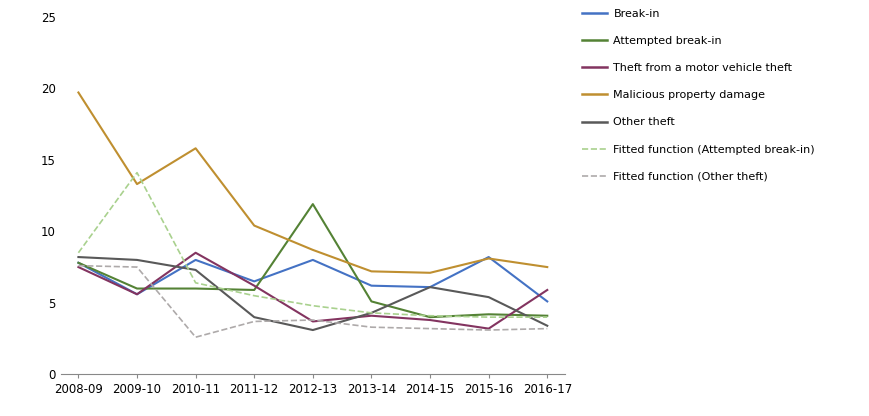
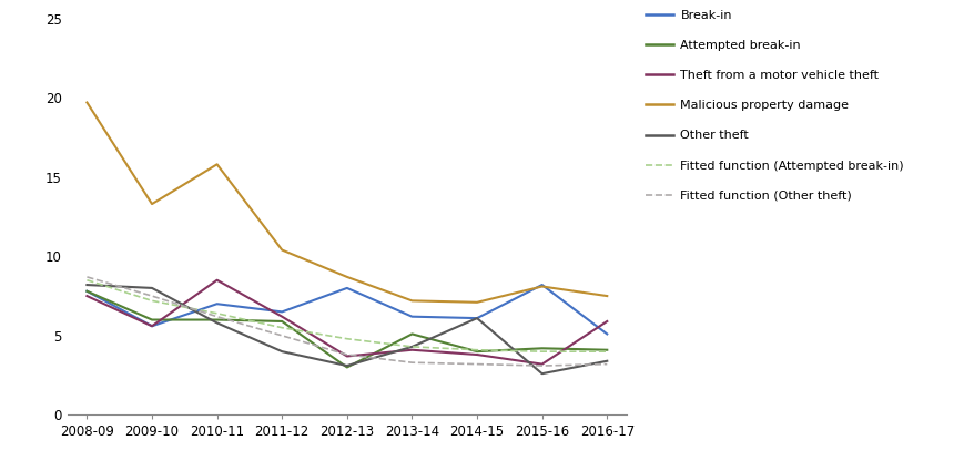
Fitted function (Other theft)/2008-09: 7.6 -> 8.7
Fitted function (Attempted break-in)/2009-10: 14.1 -> 7.2
Break-in/2010-11: 8.0 -> 7.0
Other theft/2010-11: 7.3 -> 5.8
Fitted function (Other theft)/2010-11: 2.6 -> 6.2
Fitted function (Other theft)/2011-12: 3.7 -> 5.0
Attempted break-in/2012-13: 11.9 -> 3.0
Other theft/2015-16: 5.4 -> 2.6
